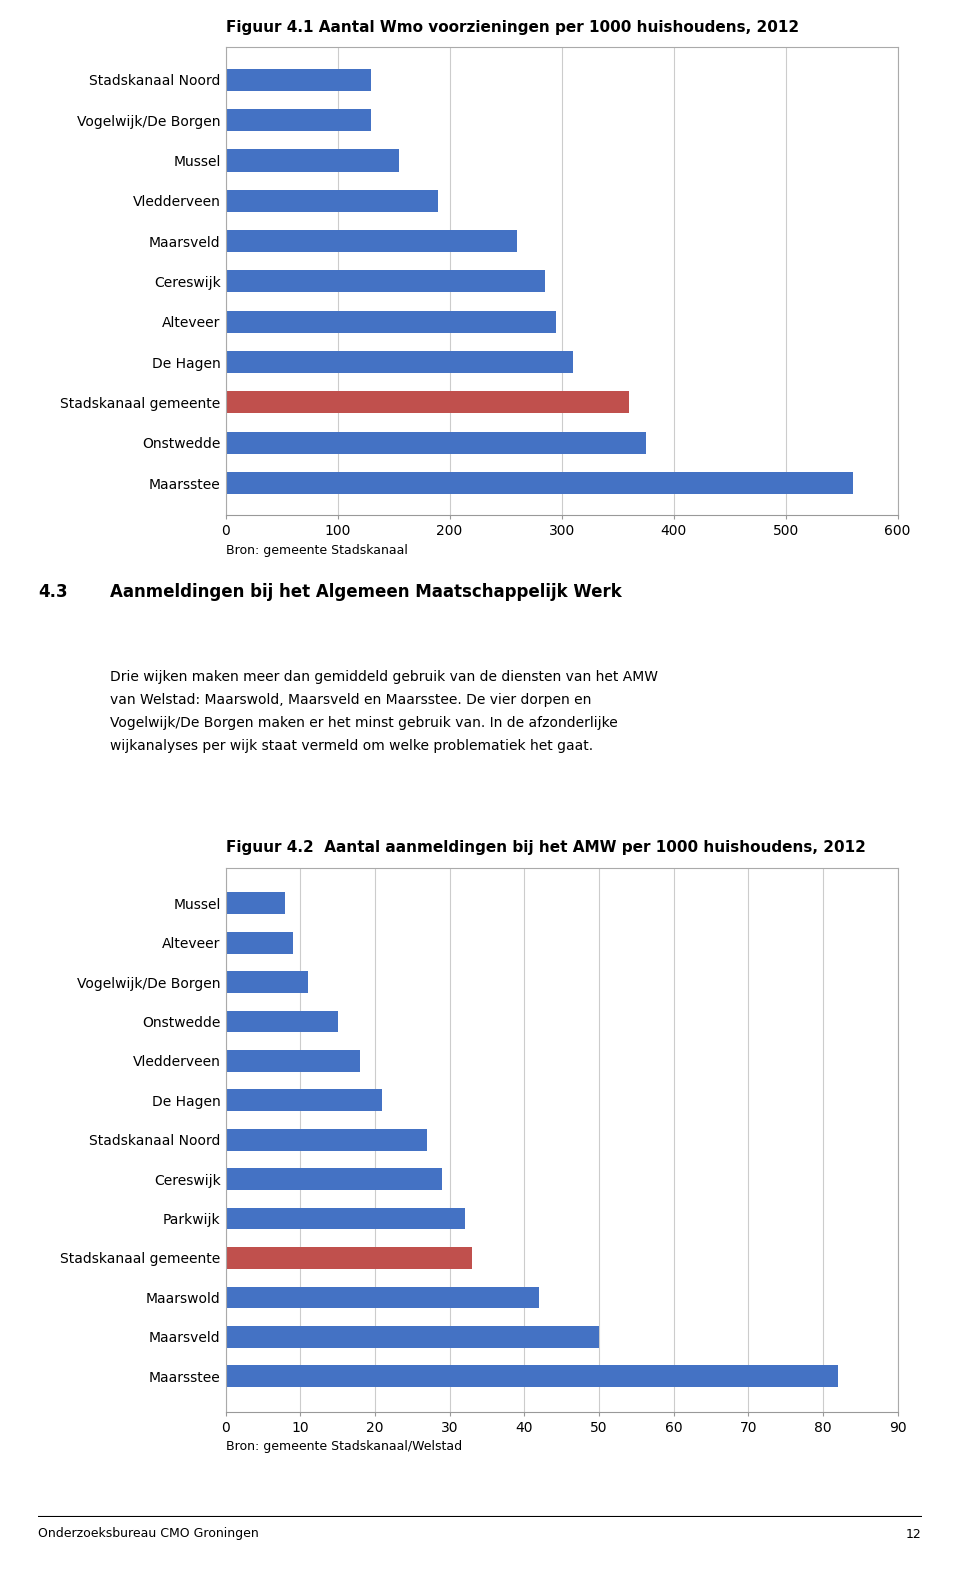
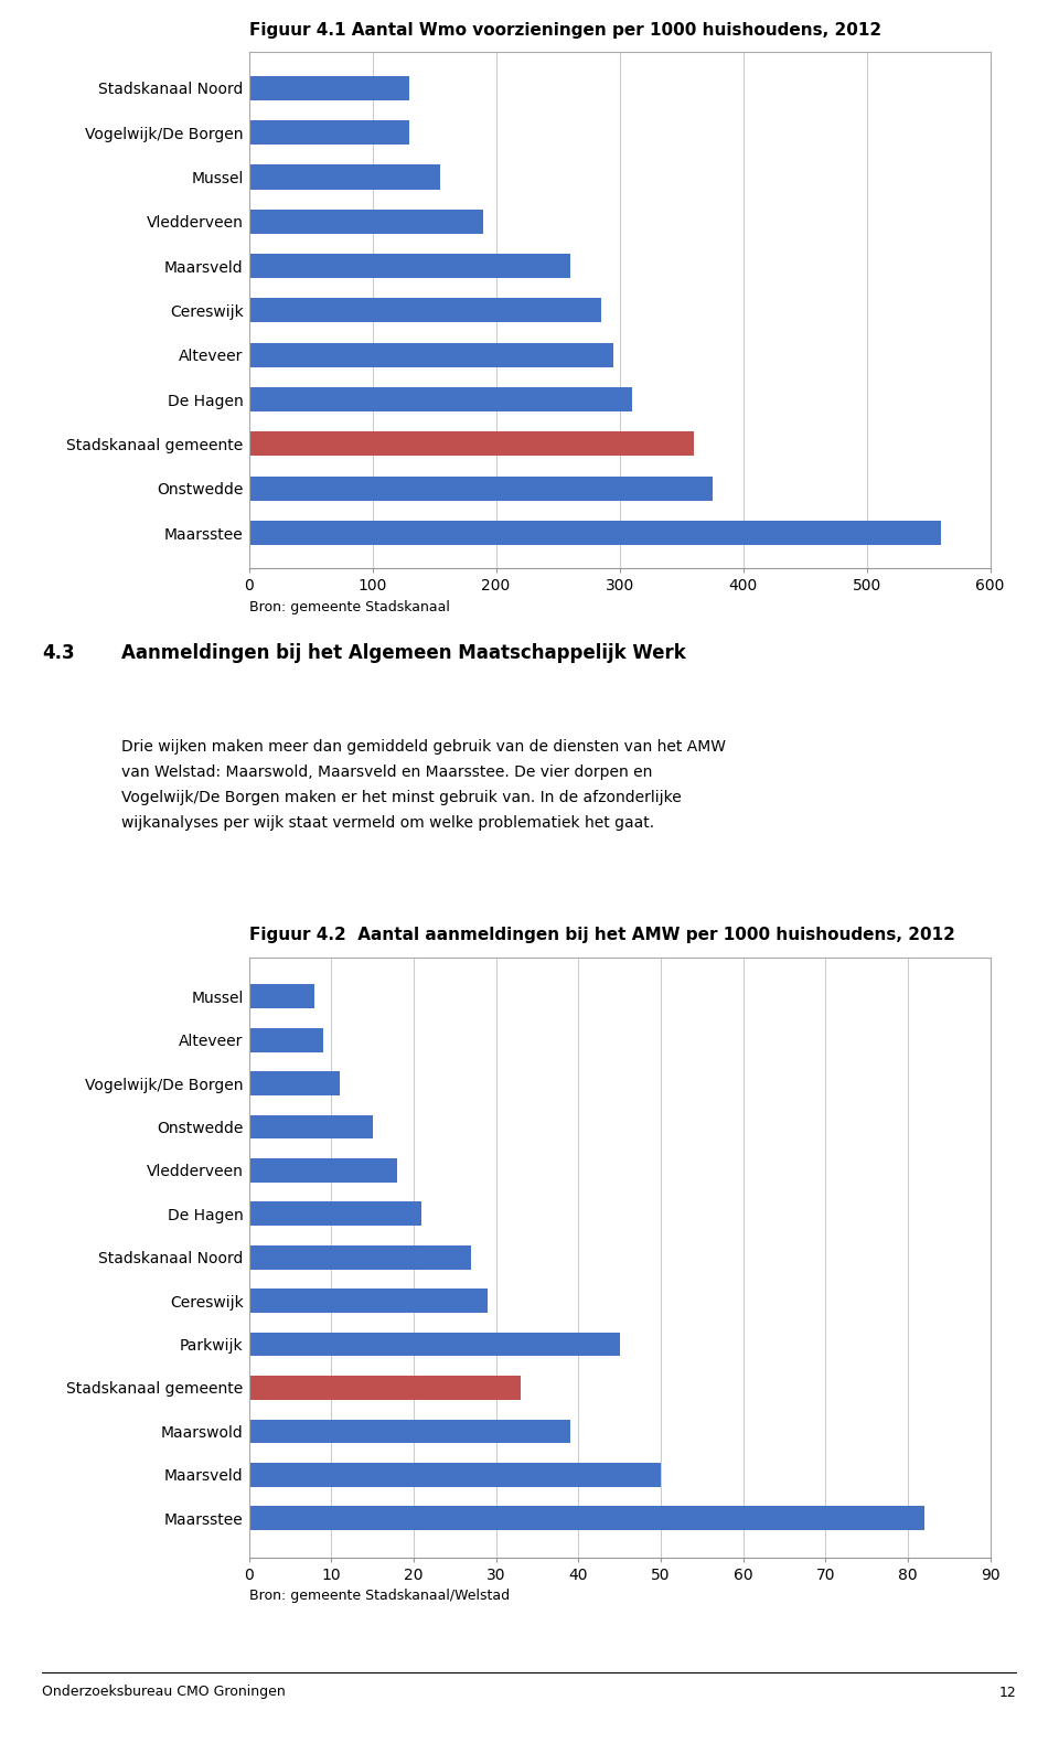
Parkwijk: 32 -> 45
Maarswold: 42 -> 39
